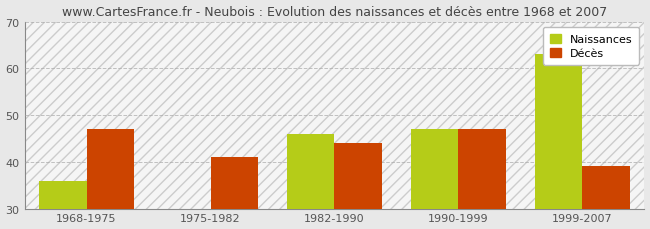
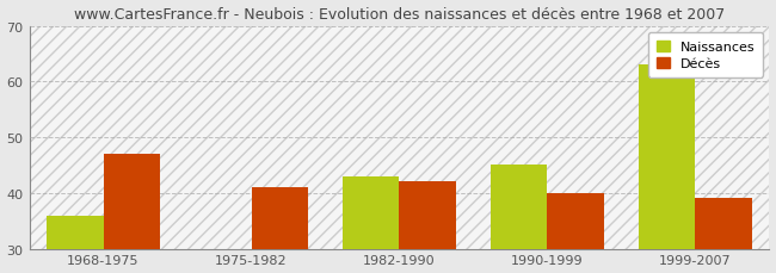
Naissances/1982-1990: 46 -> 43
Décès/1982-1990: 44 -> 42
Naissances/1990-1999: 47 -> 45
Décès/1990-1999: 47 -> 40
